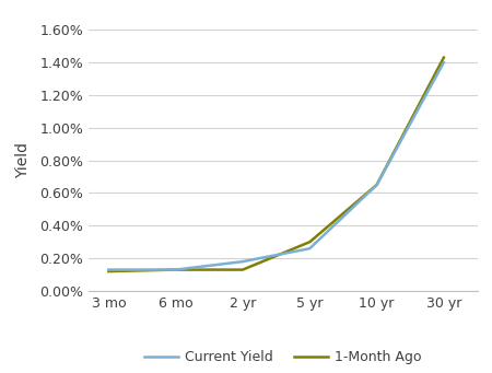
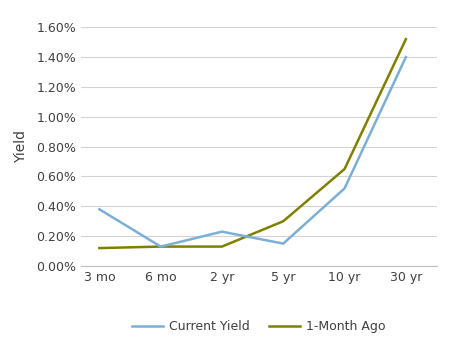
Current Yield/3 mo: 0.13% -> 0.38%
Current Yield/2 yr: 0.18% -> 0.23%
Current Yield/5 yr: 0.26% -> 0.15%
Current Yield/10 yr: 0.65% -> 0.52%
1-Month Ago/30 yr: 1.43% -> 1.52%
